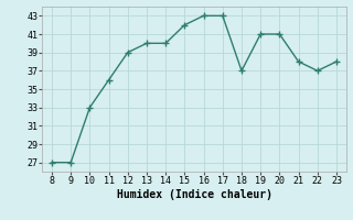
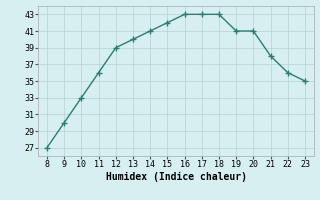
9: 27 -> 30
14: 40 -> 41
18: 37 -> 43
22: 37 -> 36
23: 38 -> 35
